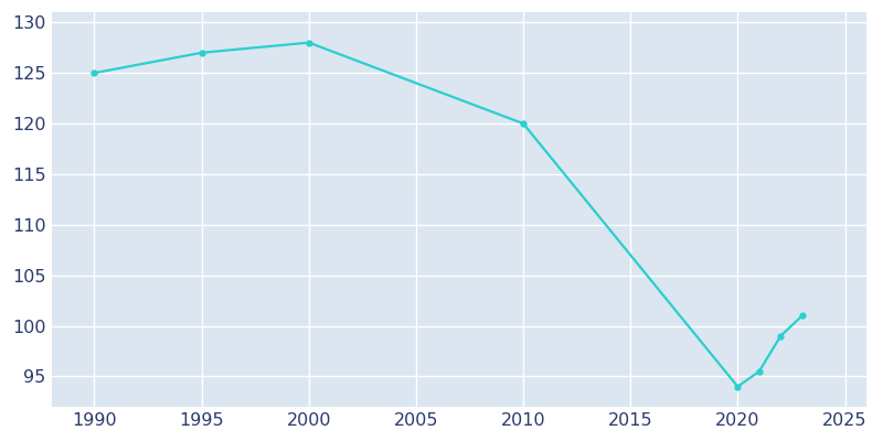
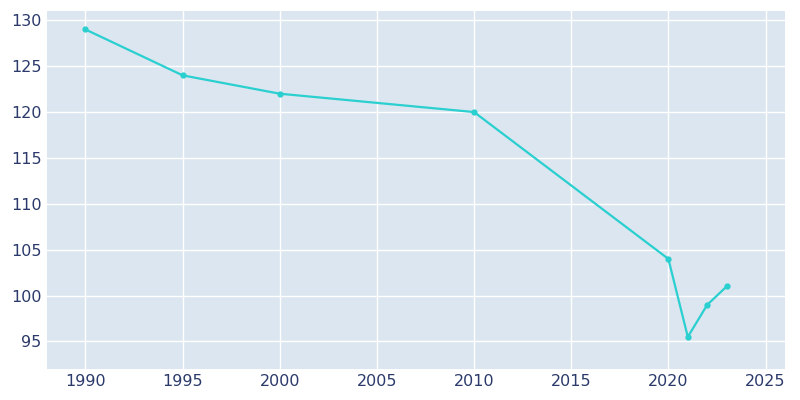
1990: 125.0 -> 129.0
1995: 127.0 -> 124.0
2000: 128.0 -> 122.0
2020: 94.0 -> 104.0
